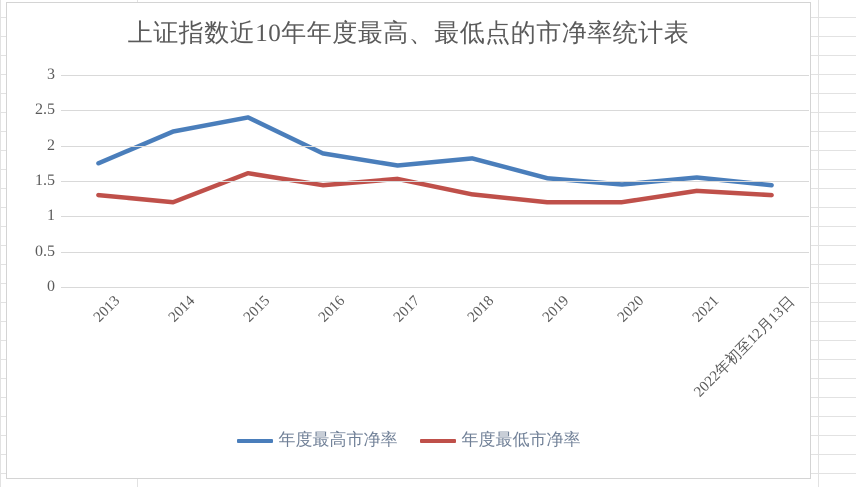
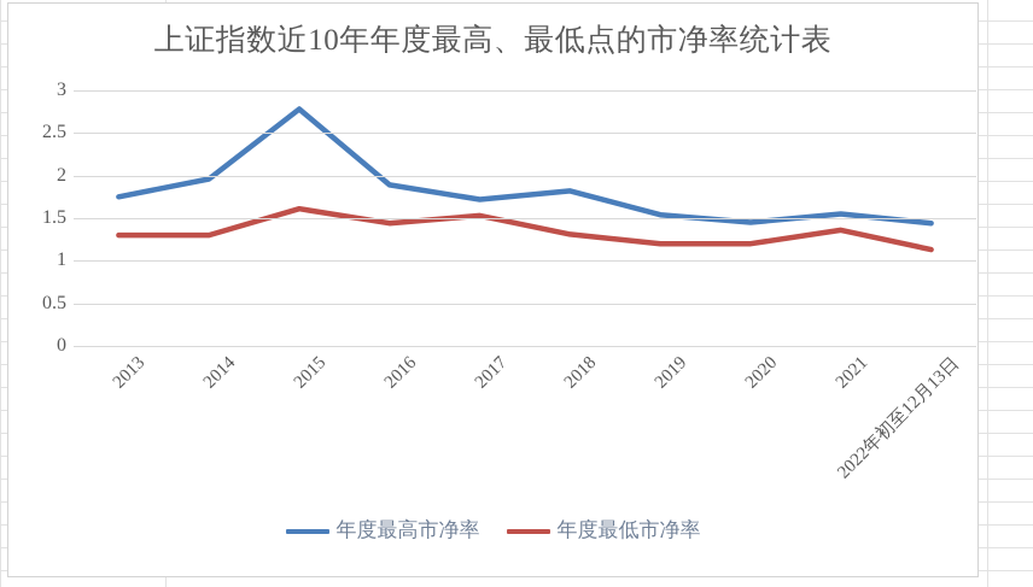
年度最高市净率/2014: 2.2 -> 2.0
年度最低市净率/2014: 1.2 -> 1.3
年度最高市净率/2015: 2.4 -> 2.8
年度最低市净率/2022年初至12月13日: 1.3 -> 1.1
